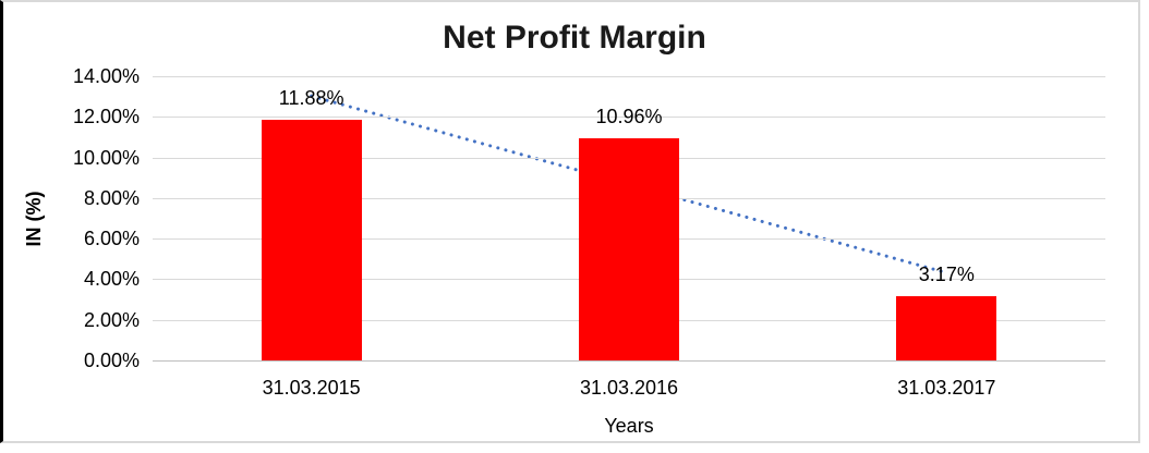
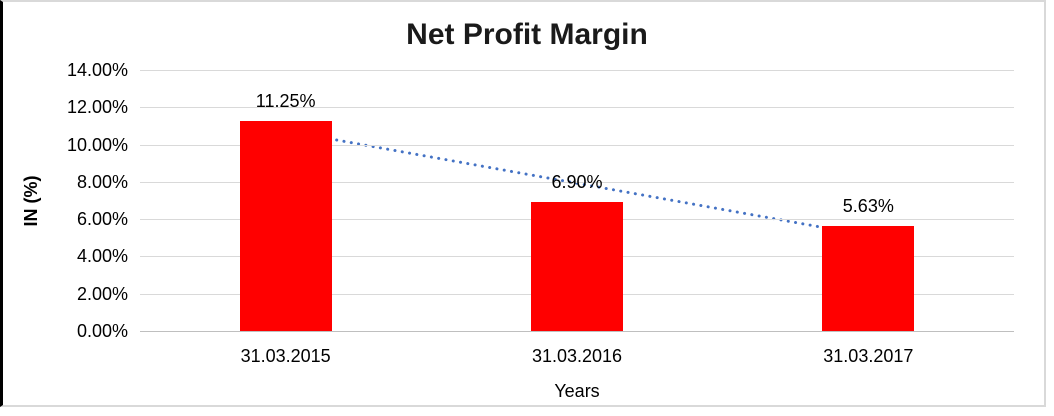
31.03.2015: 11.88% -> 11.25%
31.03.2016: 10.96% -> 6.90%
31.03.2017: 3.17% -> 5.63%
